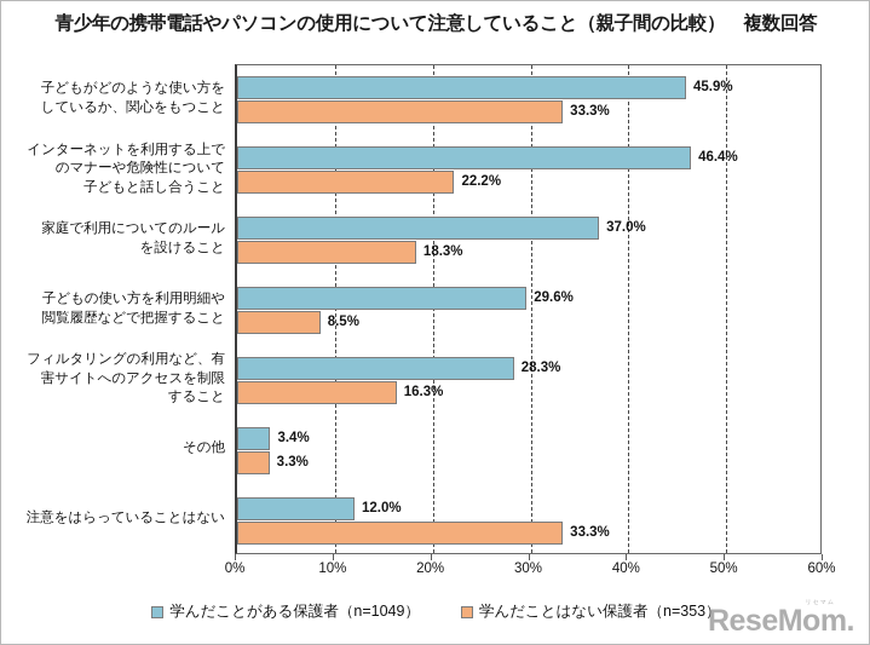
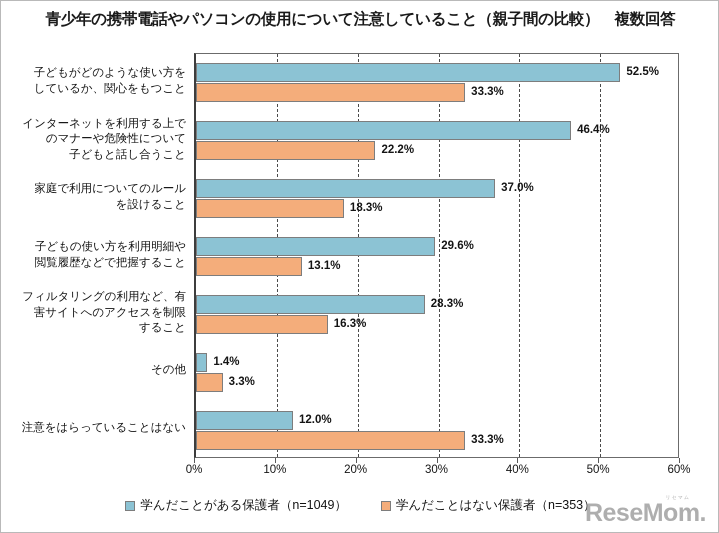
学んだことがある保護者（n=1049）/子どもがどのような使い方を しているか、関心をもつこと: 45.9% -> 52.5%
学んだことはない保護者（n=353）/子どもの使い方を利用明細や 閲覧履歴などで把握すること: 8.5% -> 13.1%
学んだことがある保護者（n=1049）/その他: 3.4% -> 1.4%
